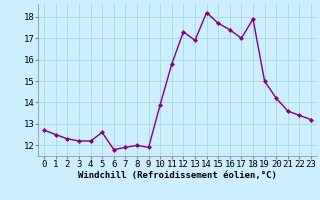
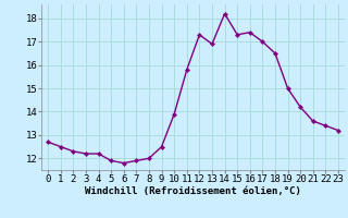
5: 12.6 -> 11.9
9: 11.9 -> 12.5
15: 17.7 -> 17.3
18: 17.9 -> 16.5
